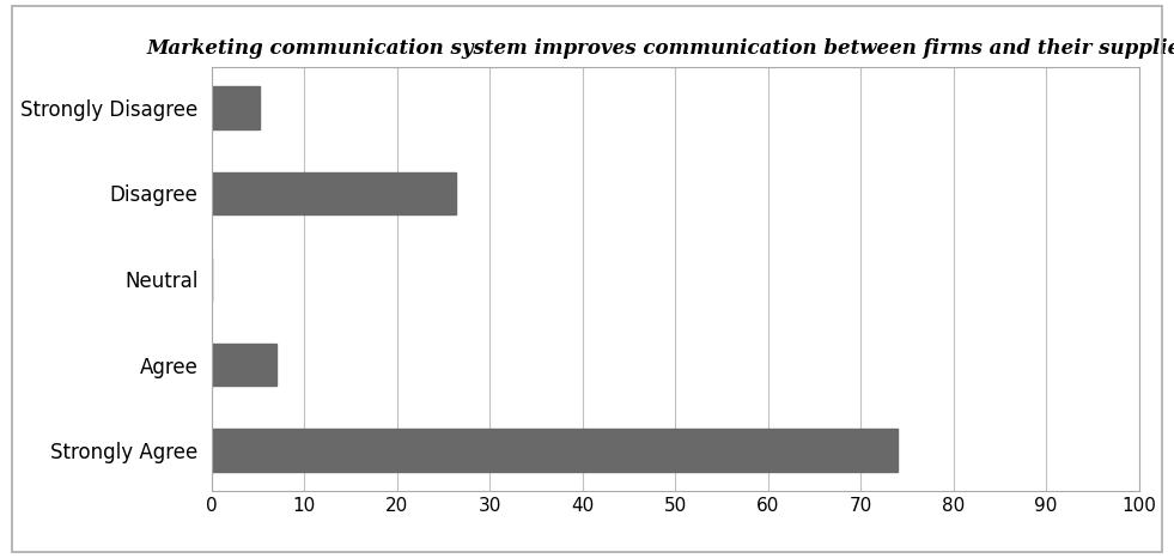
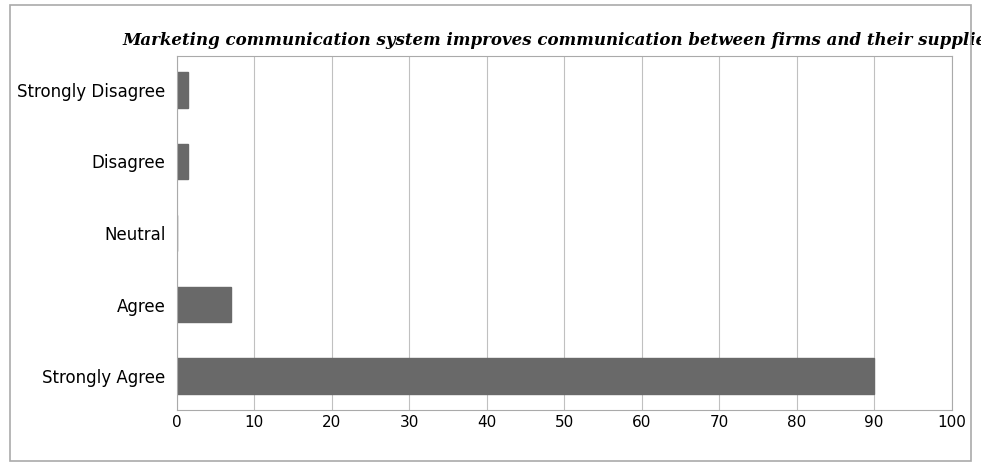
Strongly Disagree: 5.2 -> 1.5
Disagree: 26.4 -> 1.5
Strongly Agree: 74.0 -> 90.0
